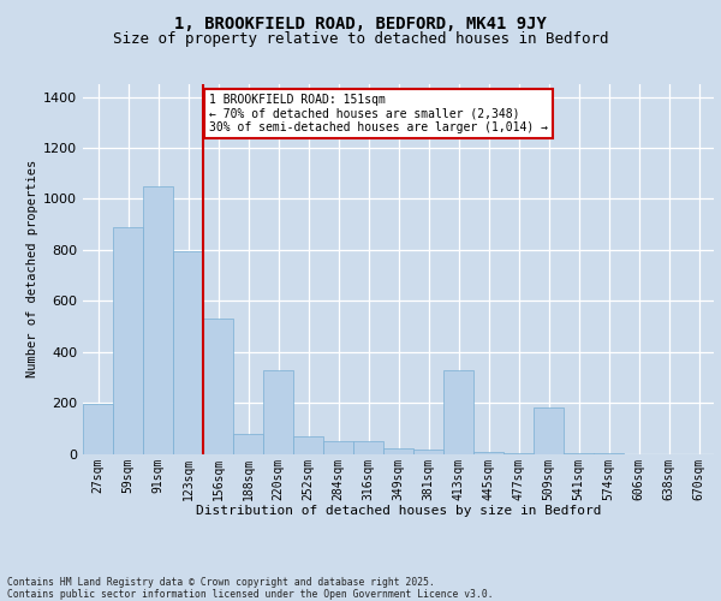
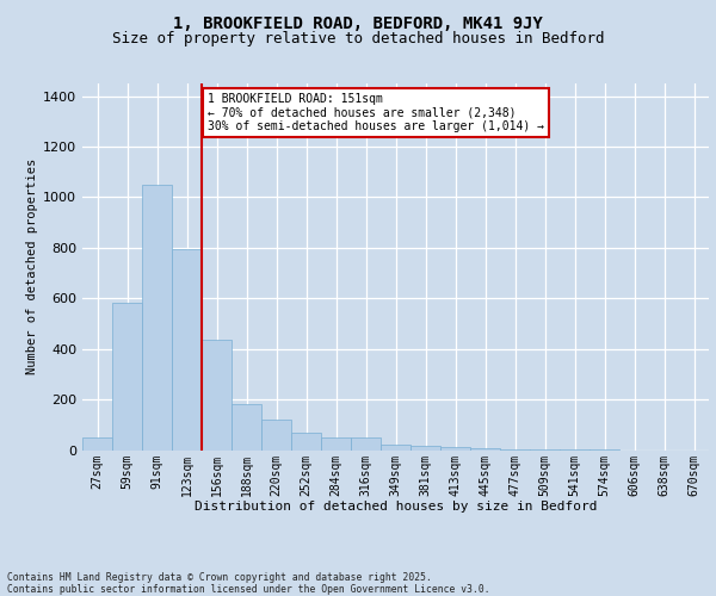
27sqm: 195 -> 48
59sqm: 890 -> 583
156sqm: 530 -> 435
188sqm: 80 -> 183
220sqm: 330 -> 120
413sqm: 330 -> 10
509sqm: 180 -> 2
